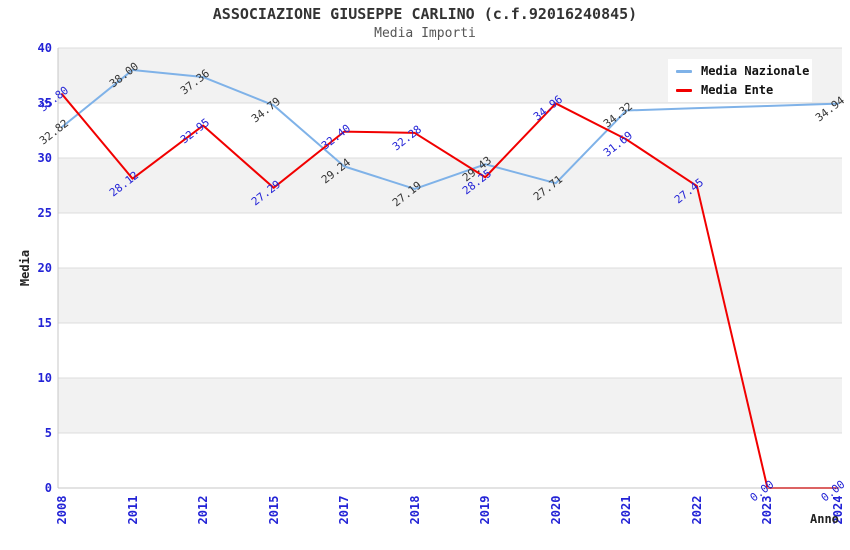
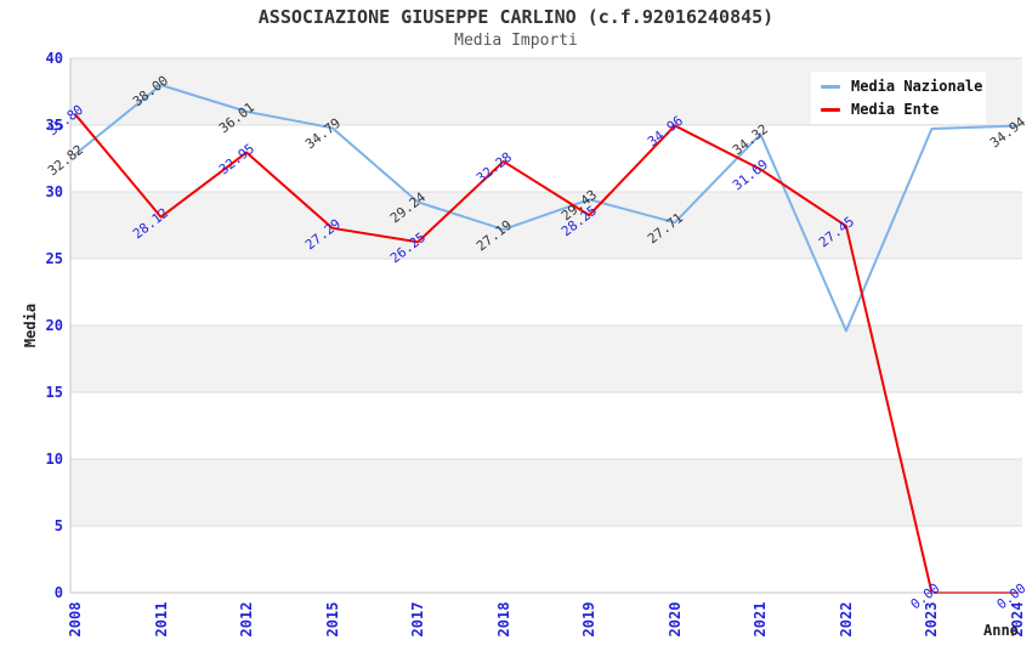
Media Nazionale/2012: 37.36 -> 36.01
Media Ente/2017: 32.40 -> 26.25
Media Nazionale/2022: 34.5 -> 19.6
